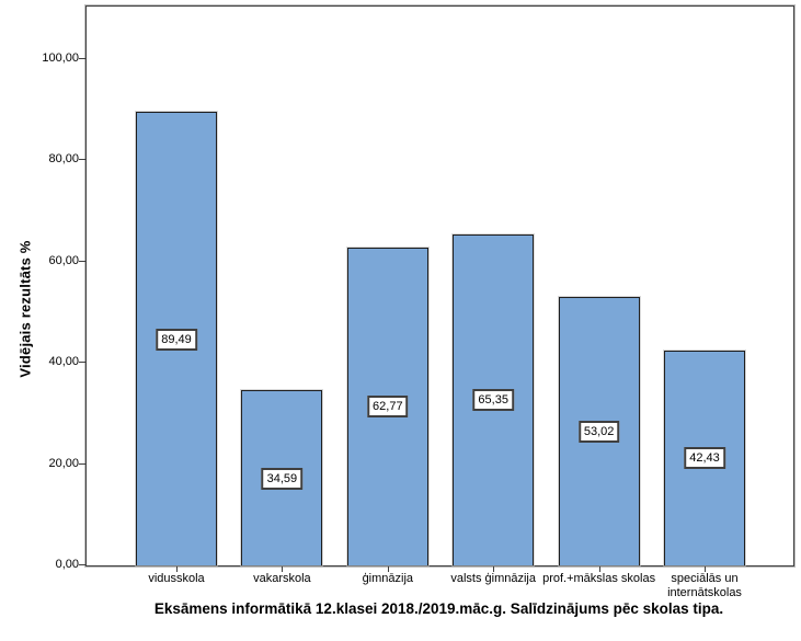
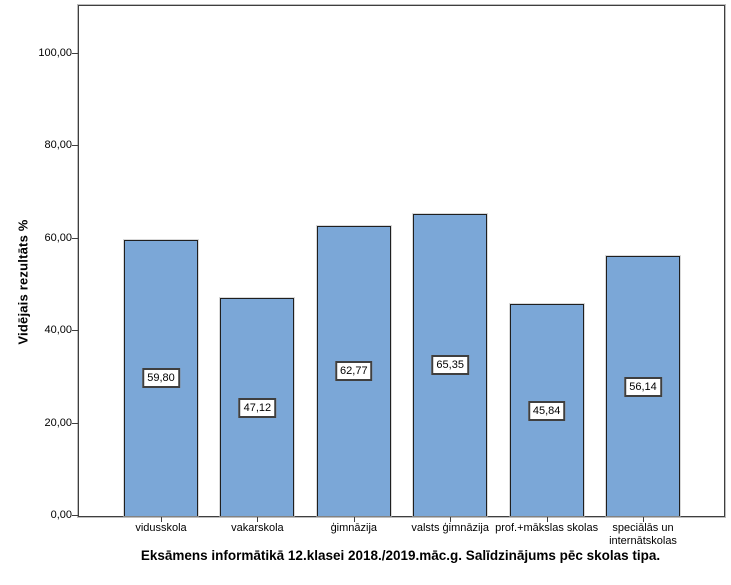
vidusskola: 89,49 -> 59,80
vakarskola: 34,59 -> 47,12
prof.+mākslas skolas: 53,02 -> 45,84
speciālās un internātskolas: 42,43 -> 56,14
